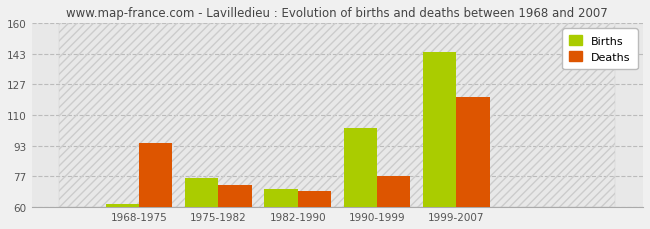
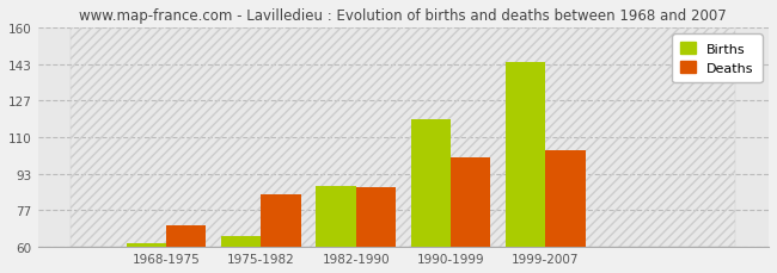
Deaths/1968-1975: 95 -> 70
Births/1975-1982: 76 -> 65
Deaths/1975-1982: 72 -> 84
Births/1982-1990: 70 -> 88
Deaths/1982-1990: 69 -> 87
Births/1990-1999: 103 -> 118
Deaths/1990-1999: 77 -> 101
Deaths/1999-2007: 120 -> 104
